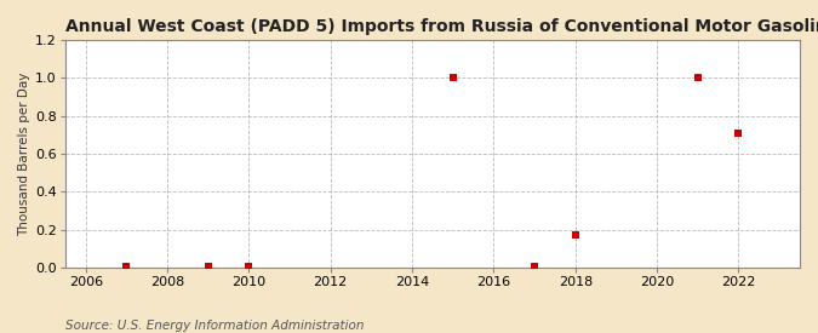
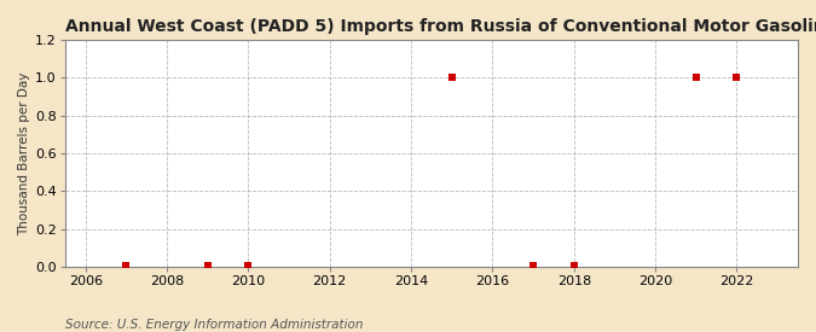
2018: 0.17 -> 0.01
2022: 0.71 -> 1.00
